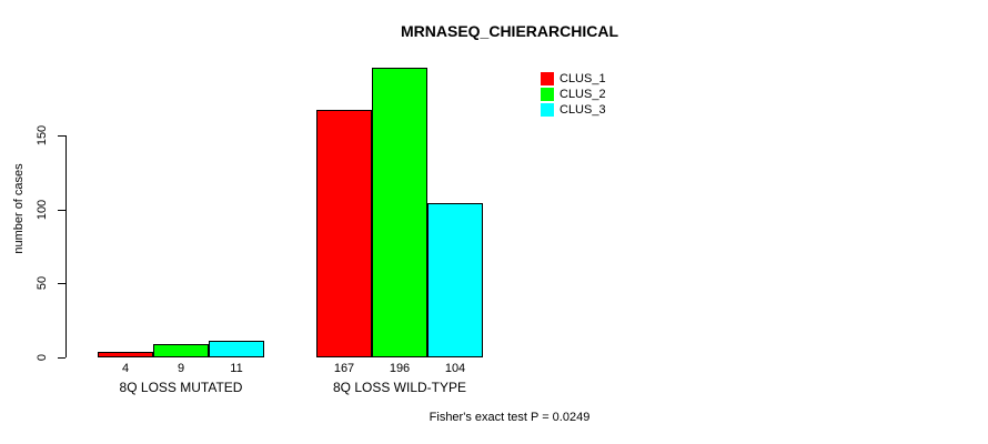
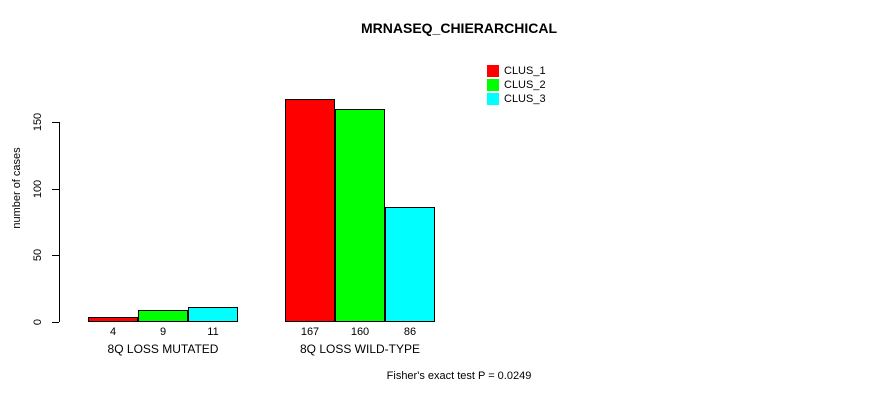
CLUS_2/8Q LOSS WILD-TYPE: 196 -> 160
CLUS_3/8Q LOSS WILD-TYPE: 104 -> 86
